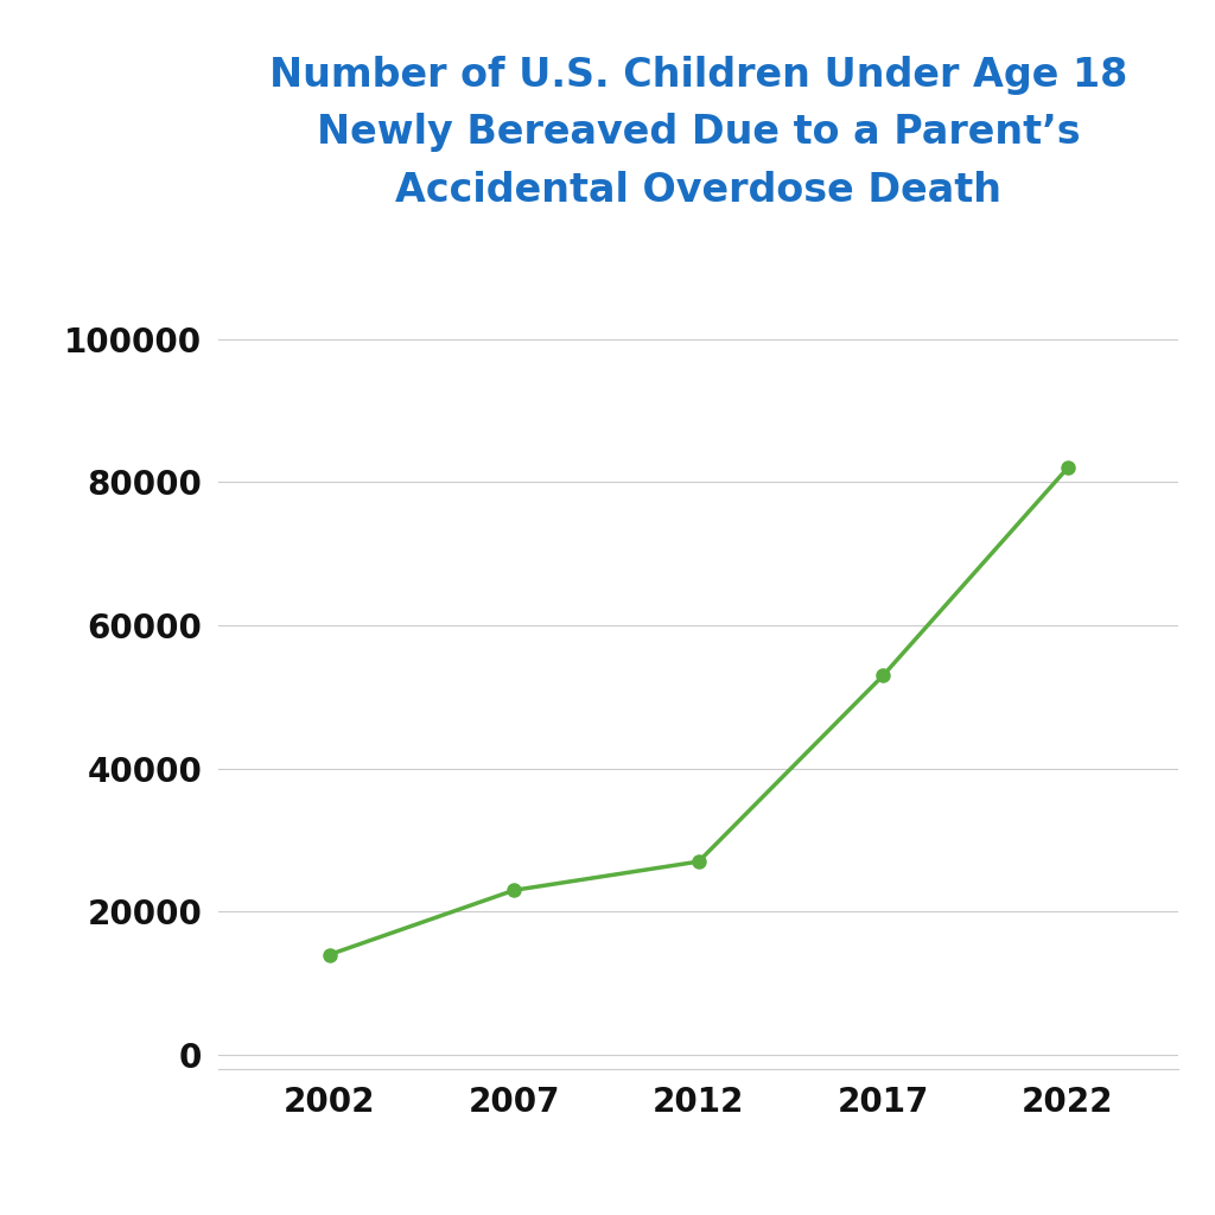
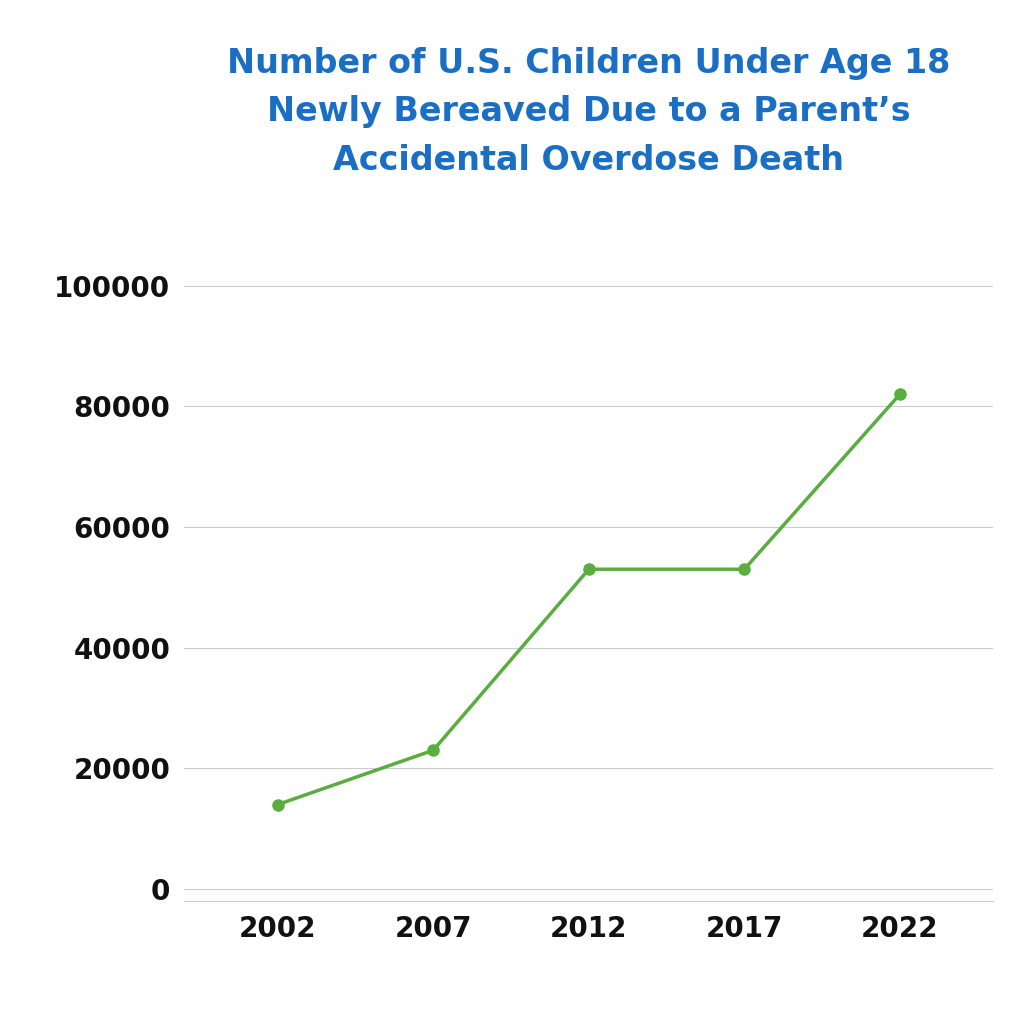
2012: 27000 -> 53000
